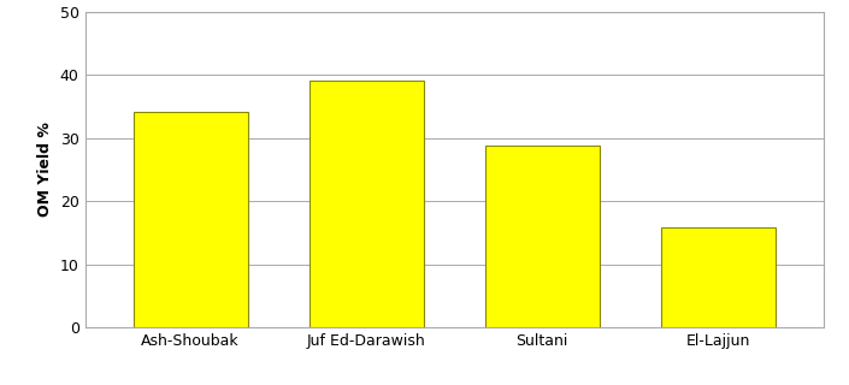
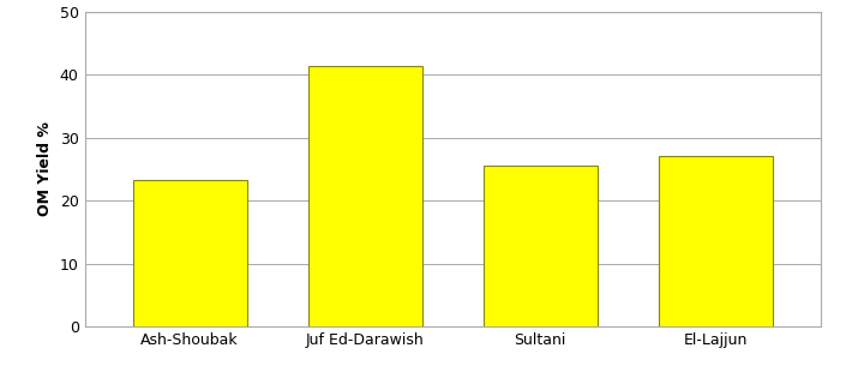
Ash-Shoubak: 34.2 -> 23.3
Juf Ed-Darawish: 39.0 -> 41.4
Sultani: 28.8 -> 25.6
El-Lajjun: 15.8 -> 27.0
